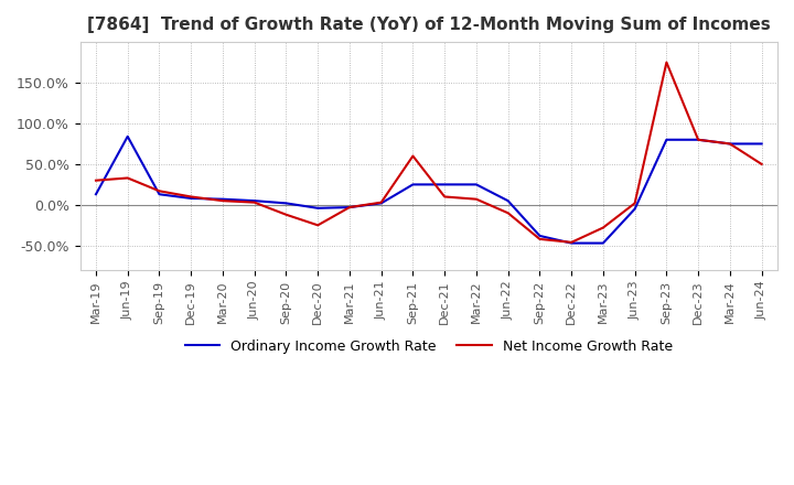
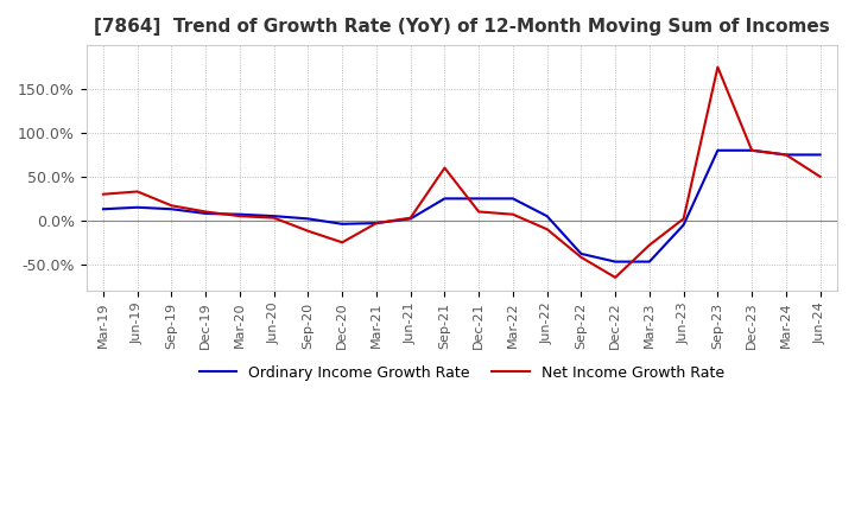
Ordinary Income Growth Rate/Jun-19: 84% -> 15%
Net Income Growth Rate/Dec-22: -46% -> -65%
